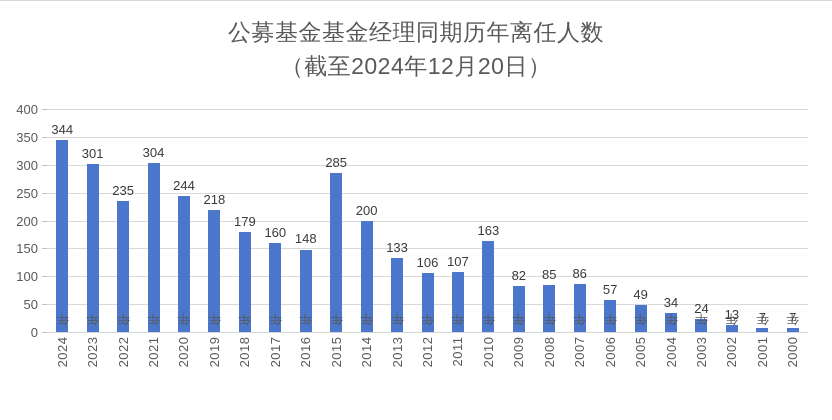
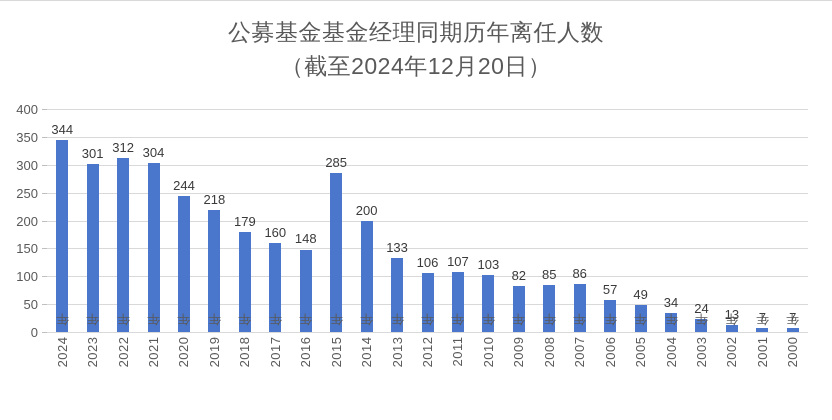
2022年: 235 -> 312
2010年: 163 -> 103
